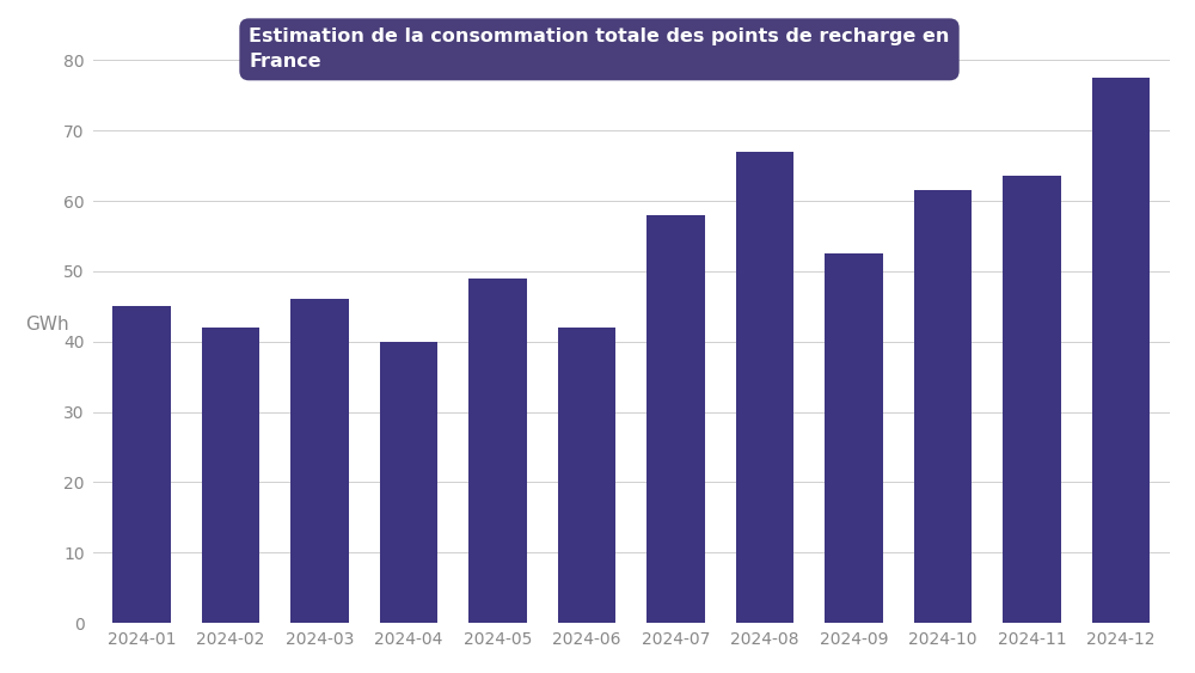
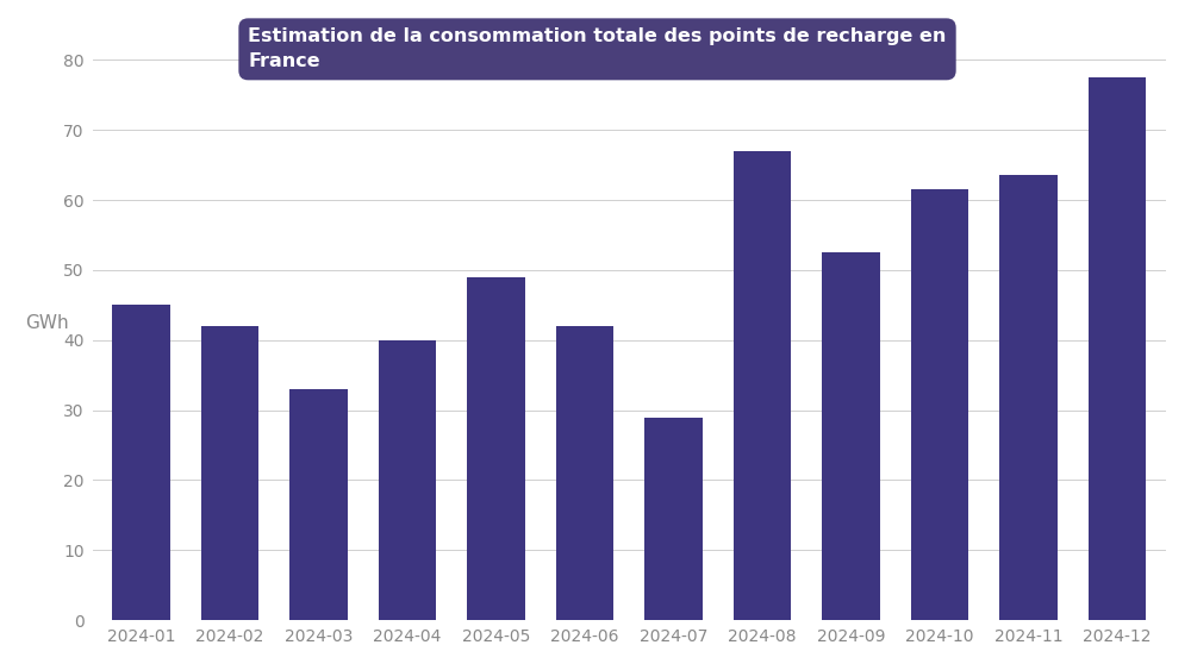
2024-03: 46.0 -> 33.0
2024-07: 58.0 -> 29.0
